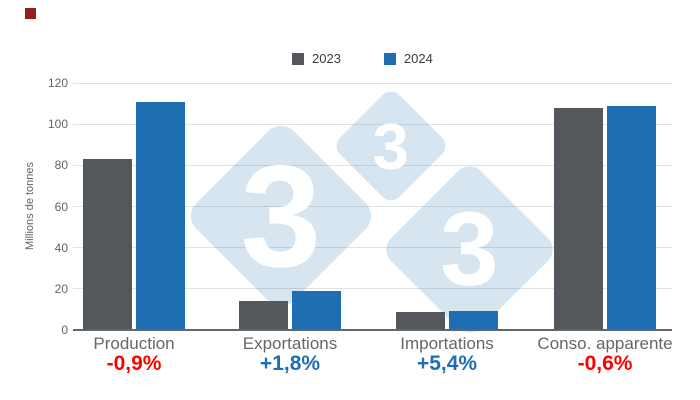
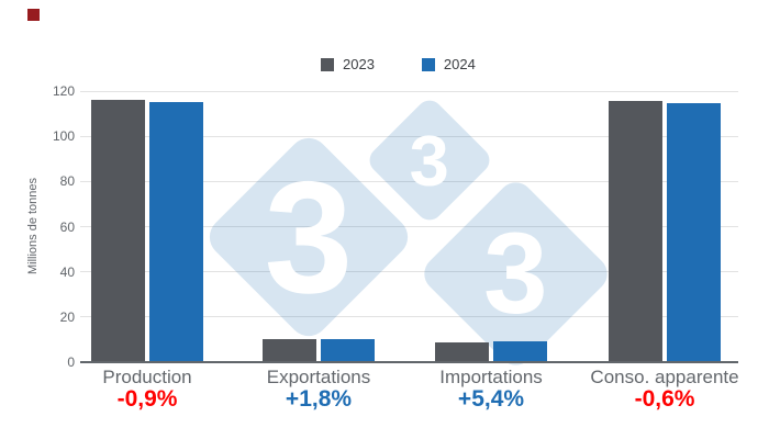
2023/Production: 83 -> 116
2024/Production: 111 -> 115
2023/Exportations: 14 -> 10
2024/Exportations: 19 -> 10
2023/Conso. apparente: 108 -> 115
2024/Conso. apparente: 109 -> 115
